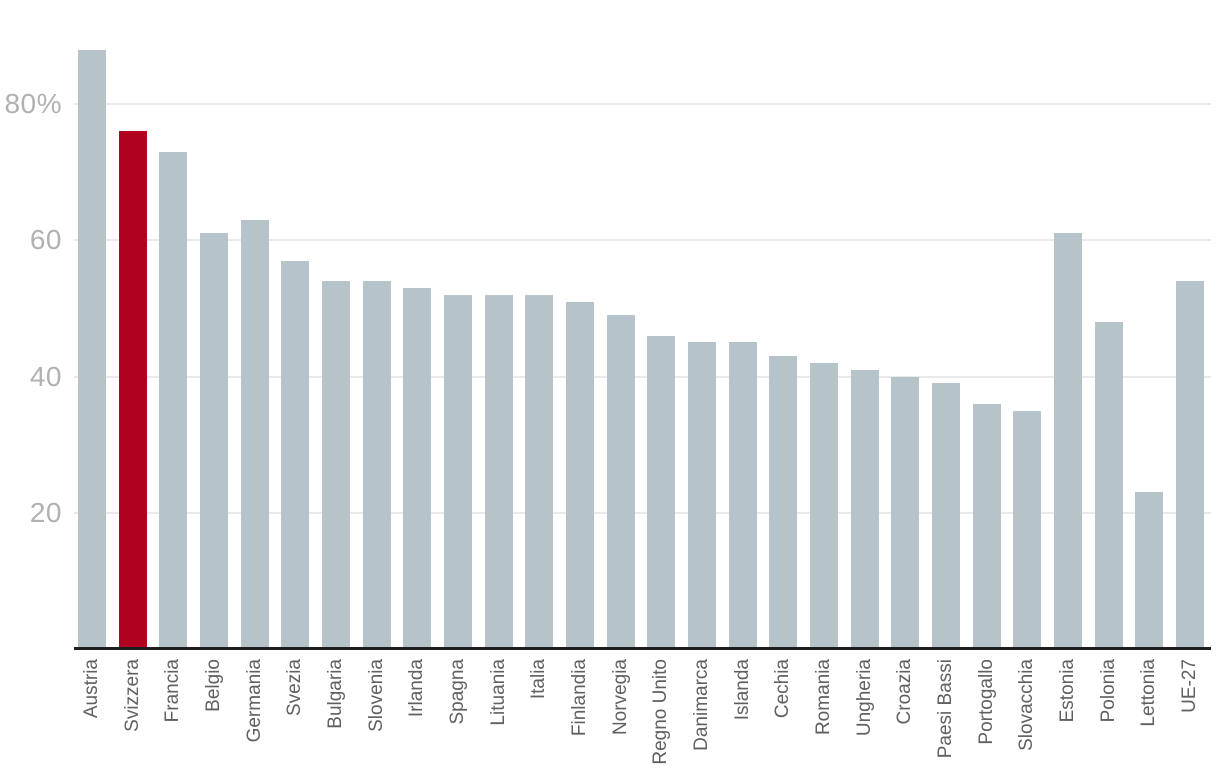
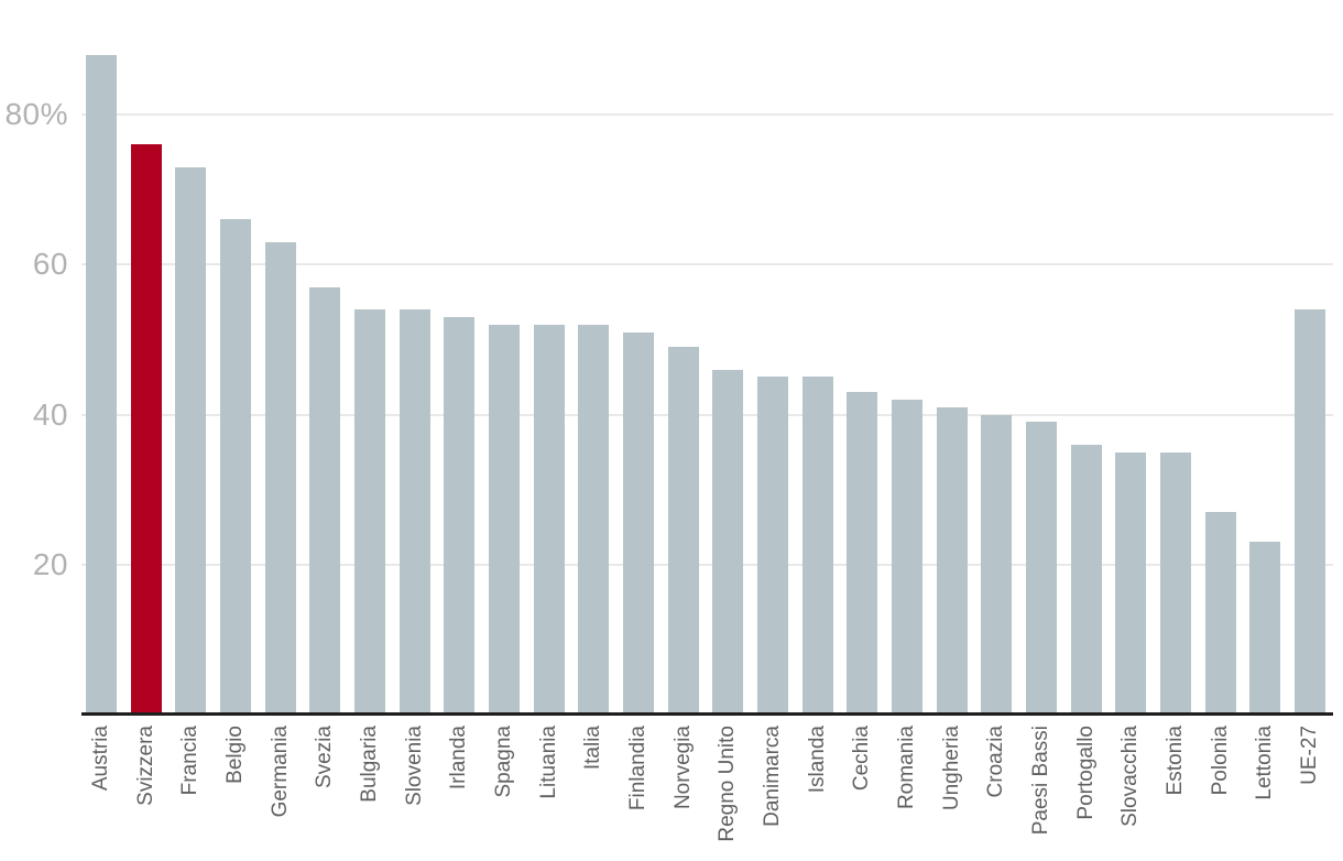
Belgio: 61% -> 66%
Estonia: 61% -> 35%
Polonia: 48% -> 27%
